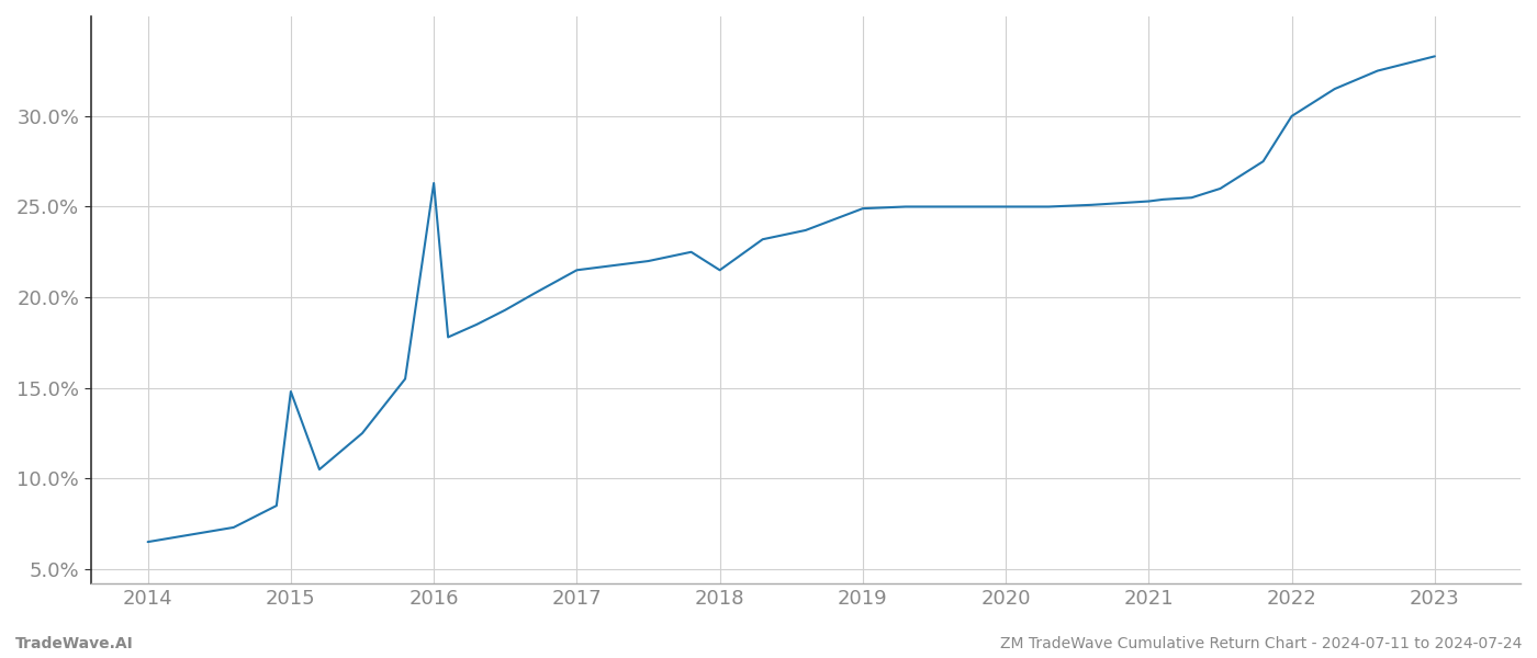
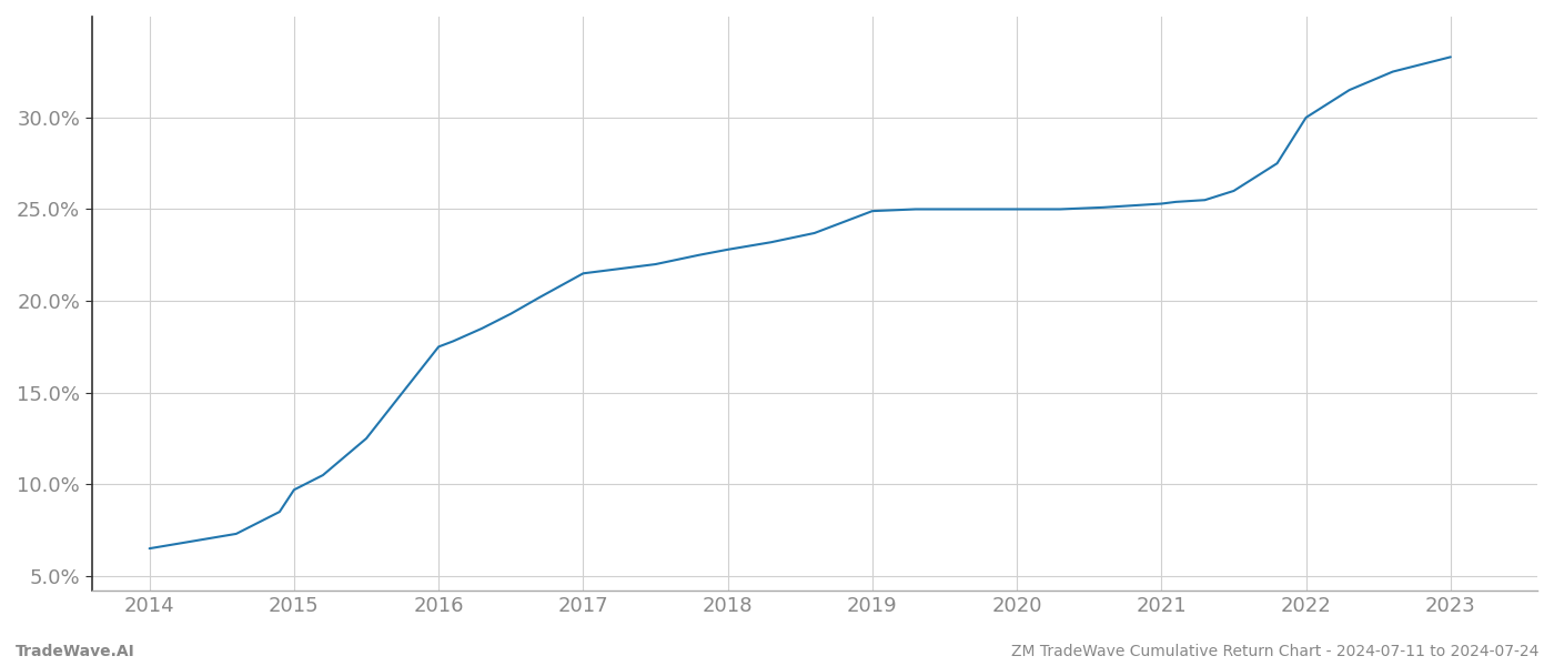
2015: 14.8% -> 9.7%
2016: 26.3% -> 17.5%
2018: 21.5% -> 22.8%
